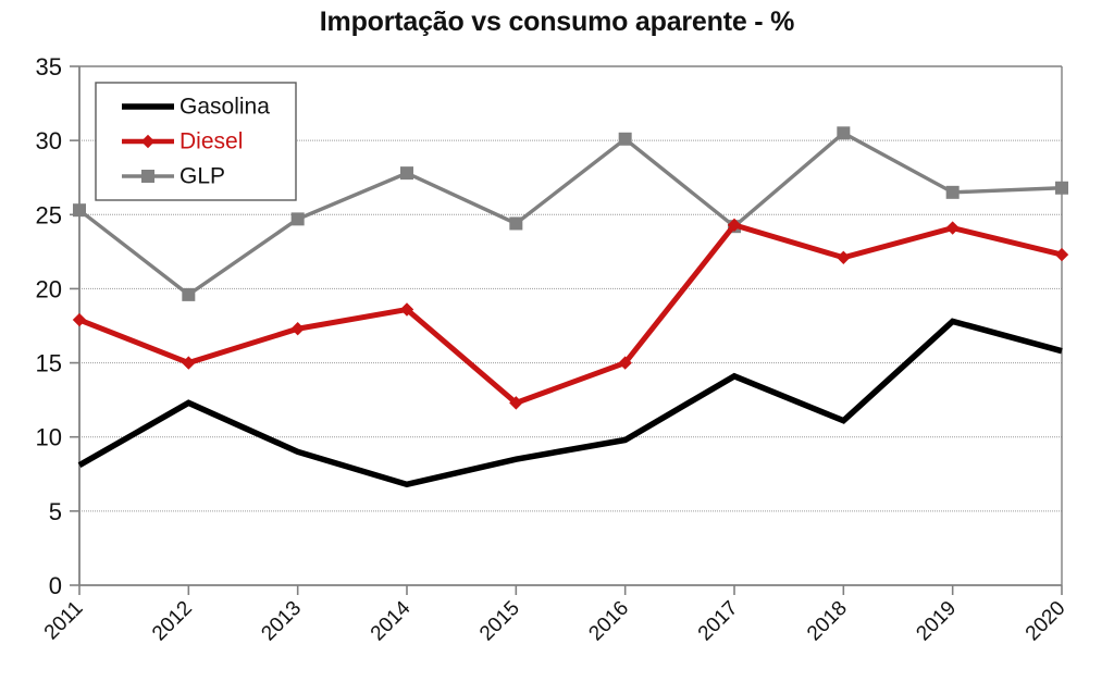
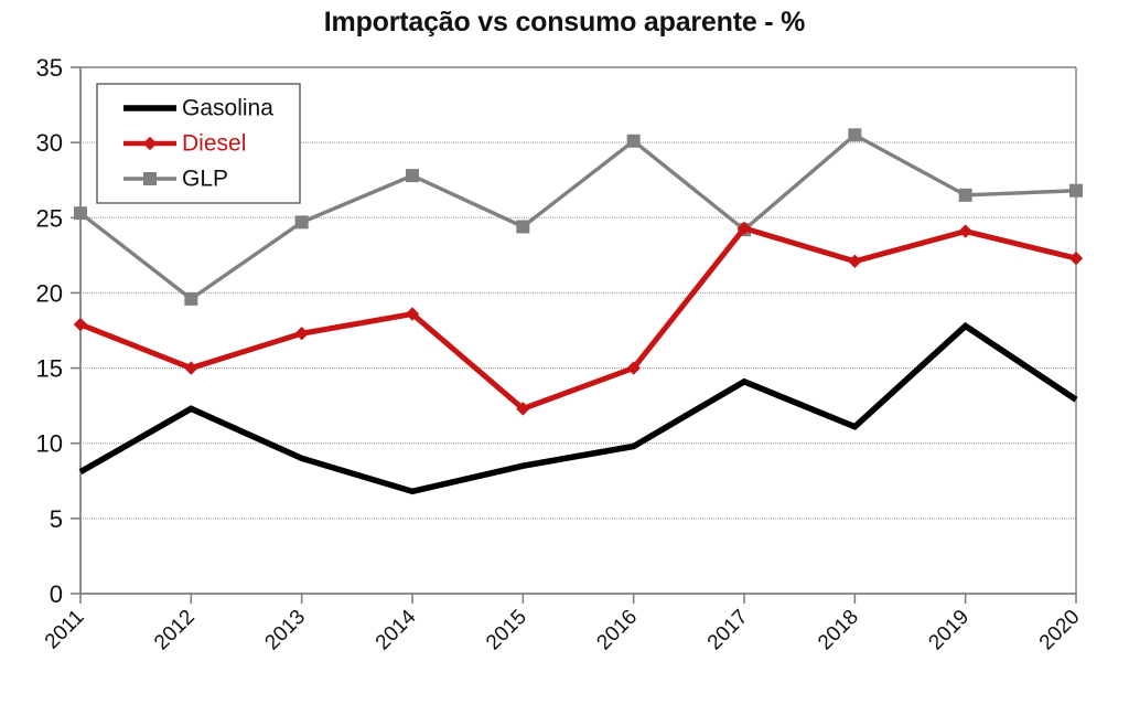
Gasolina/2020: 15.8 -> 12.9
